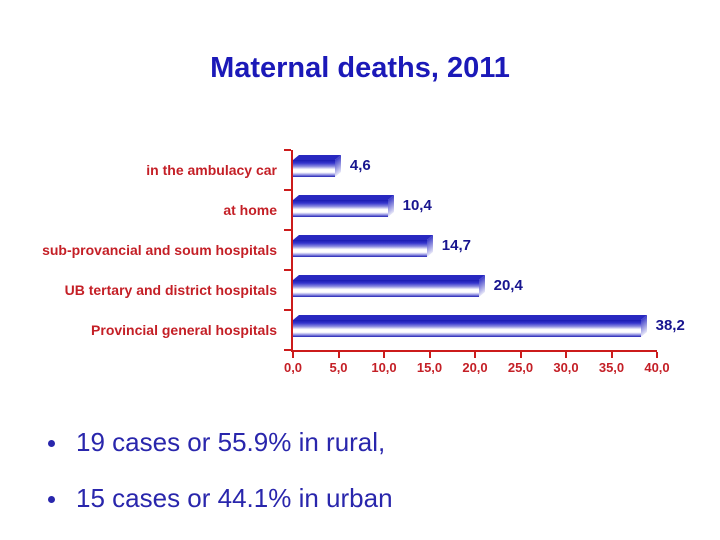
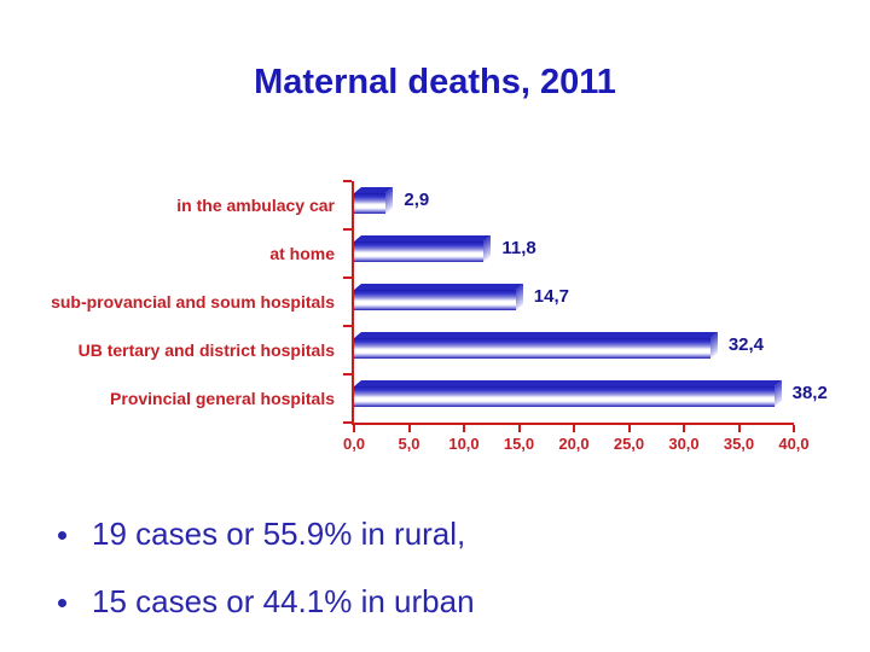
in the ambulacy car: 4,6 -> 2,9
at home: 10,4 -> 11,8
UB tertary and district hospitals: 20,4 -> 32,4
